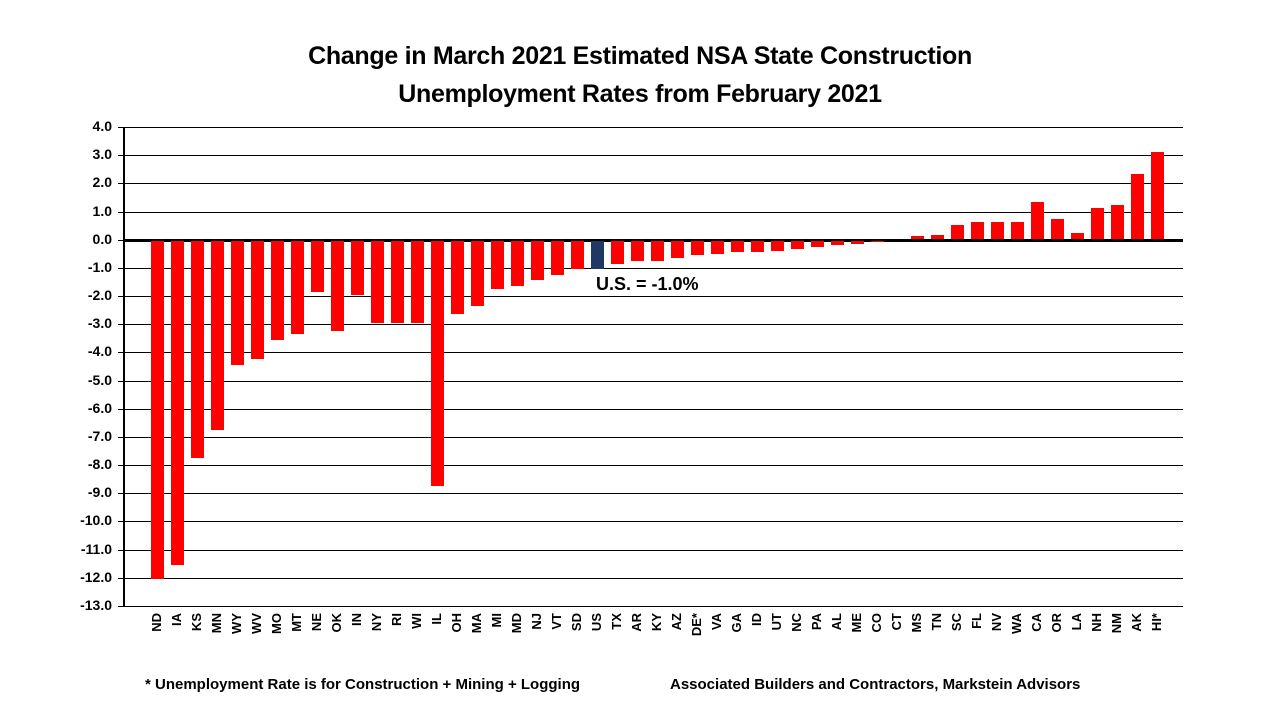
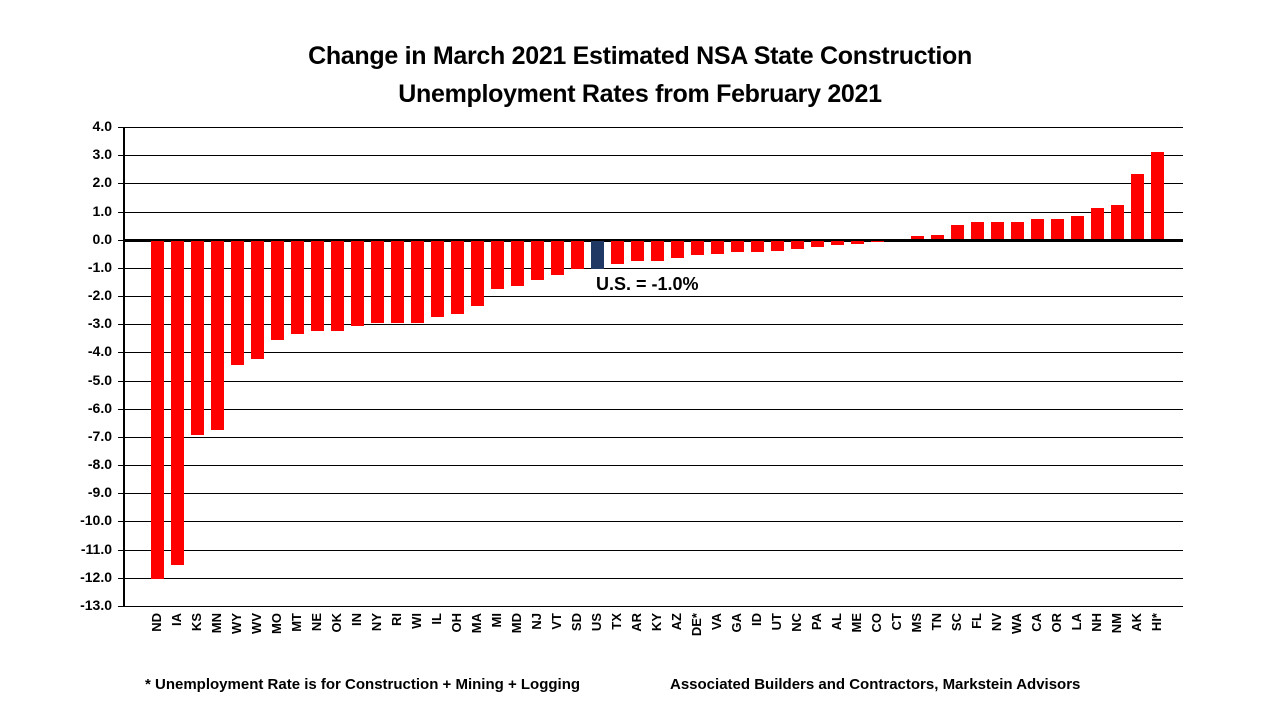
KS: -7.7 -> -6.9
NE: -1.8 -> -3.2
IN: -1.9 -> -3.0
IL: -8.7 -> -2.7
CA: 1.3 -> 0.7
LA: 0.2 -> 0.8
